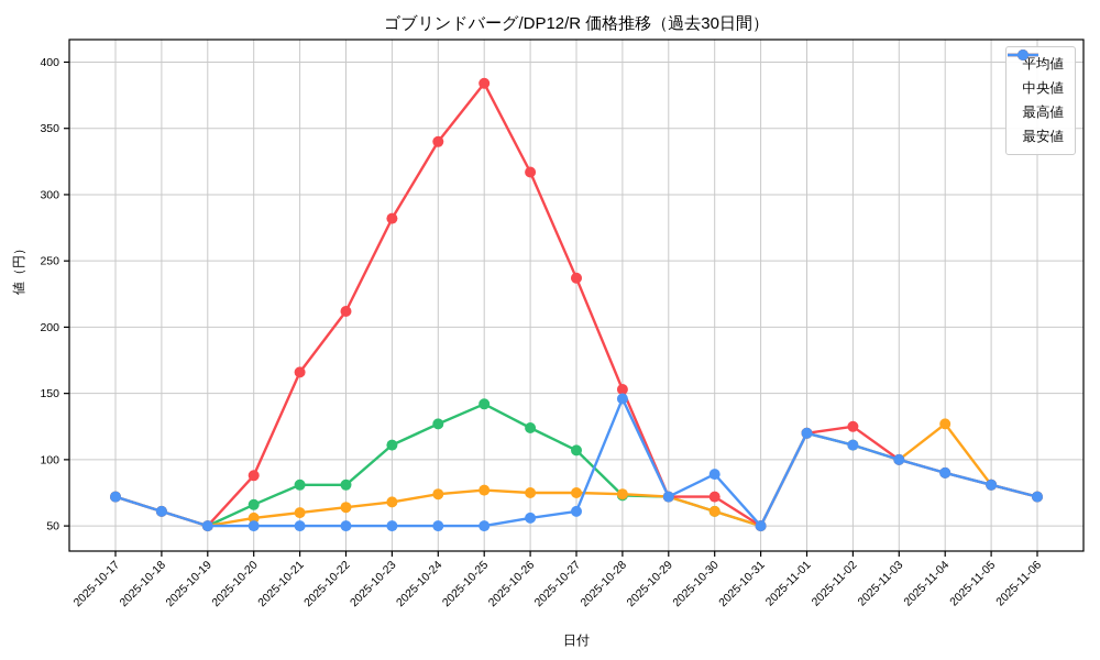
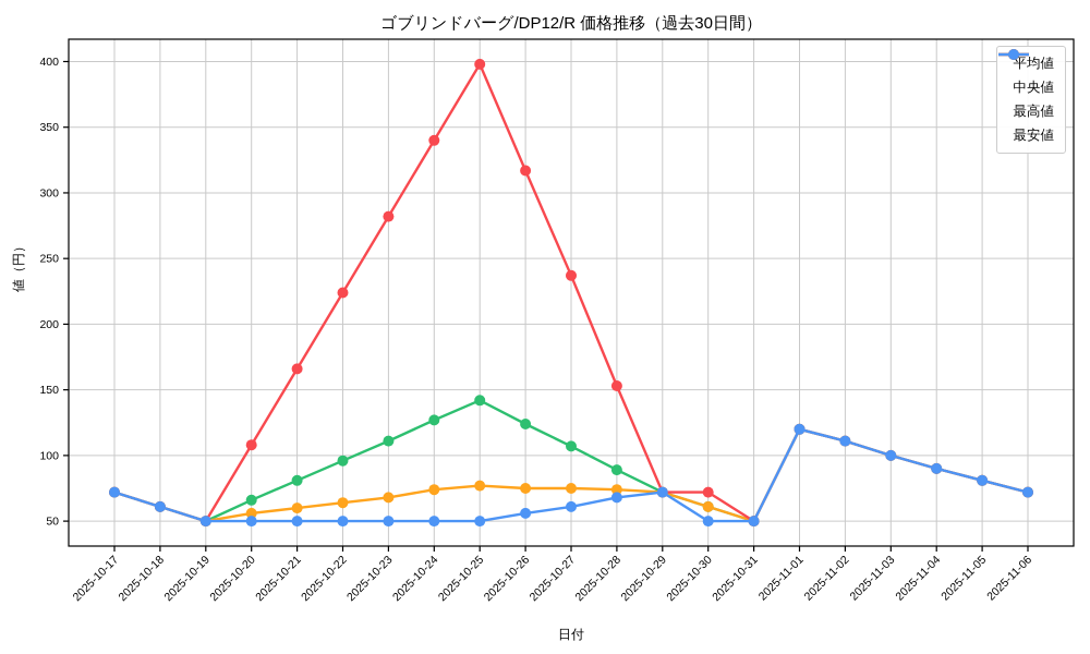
最高値/2025-10-20: 88 -> 108
平均値/2025-10-22: 81 -> 96
最高値/2025-10-22: 212 -> 224
最高値/2025-10-25: 384 -> 398
平均値/2025-10-28: 73 -> 89
最安値/2025-10-28: 146 -> 68
最安値/2025-10-30: 89 -> 50
最高値/2025-11-02: 125 -> 111
中央値/2025-11-04: 127 -> 90
